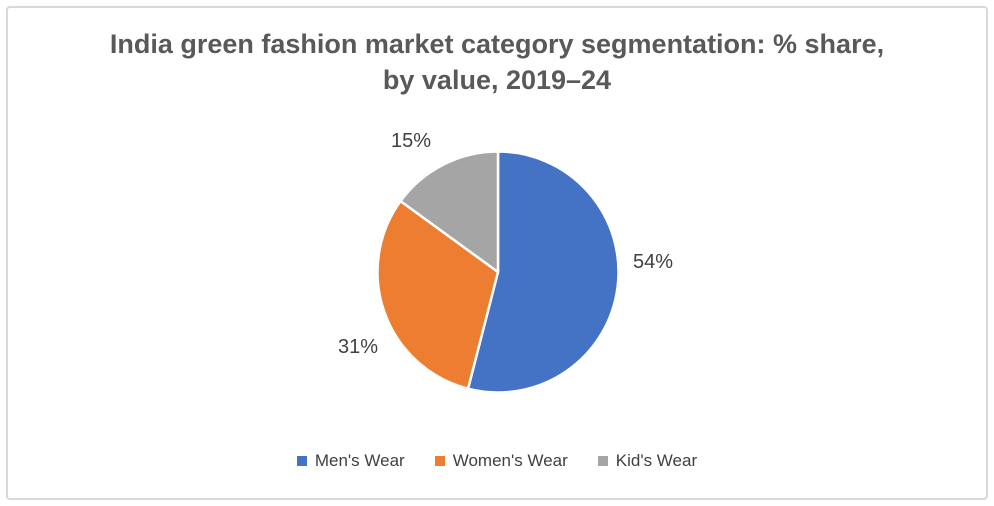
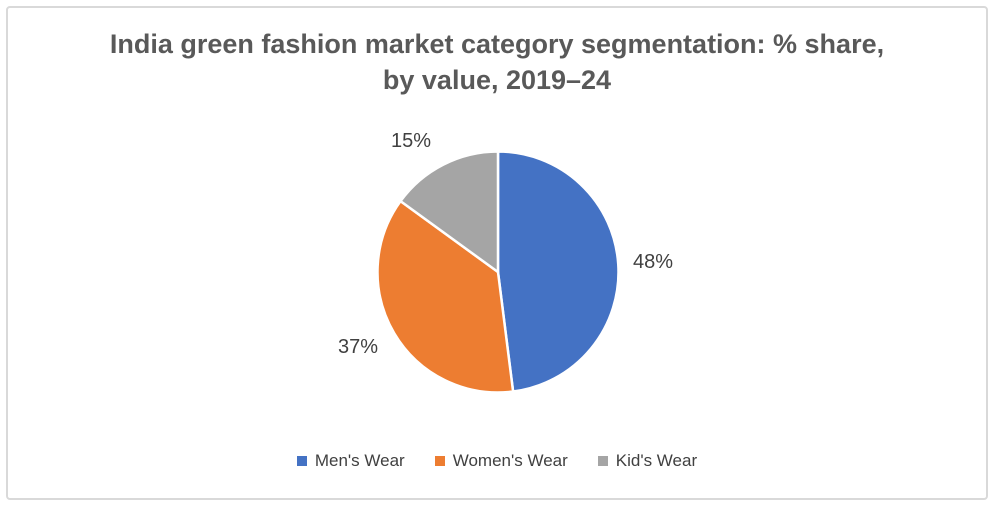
Men's Wear: 54% -> 48%
Women's Wear: 31% -> 37%
